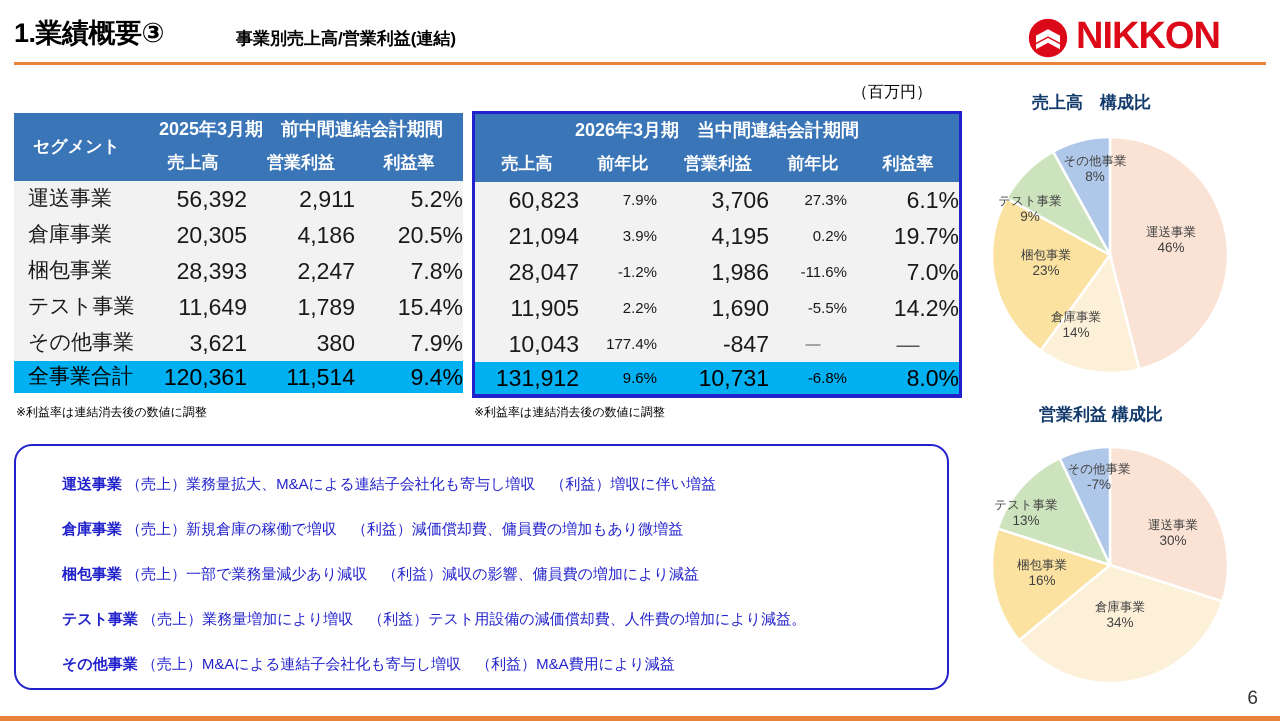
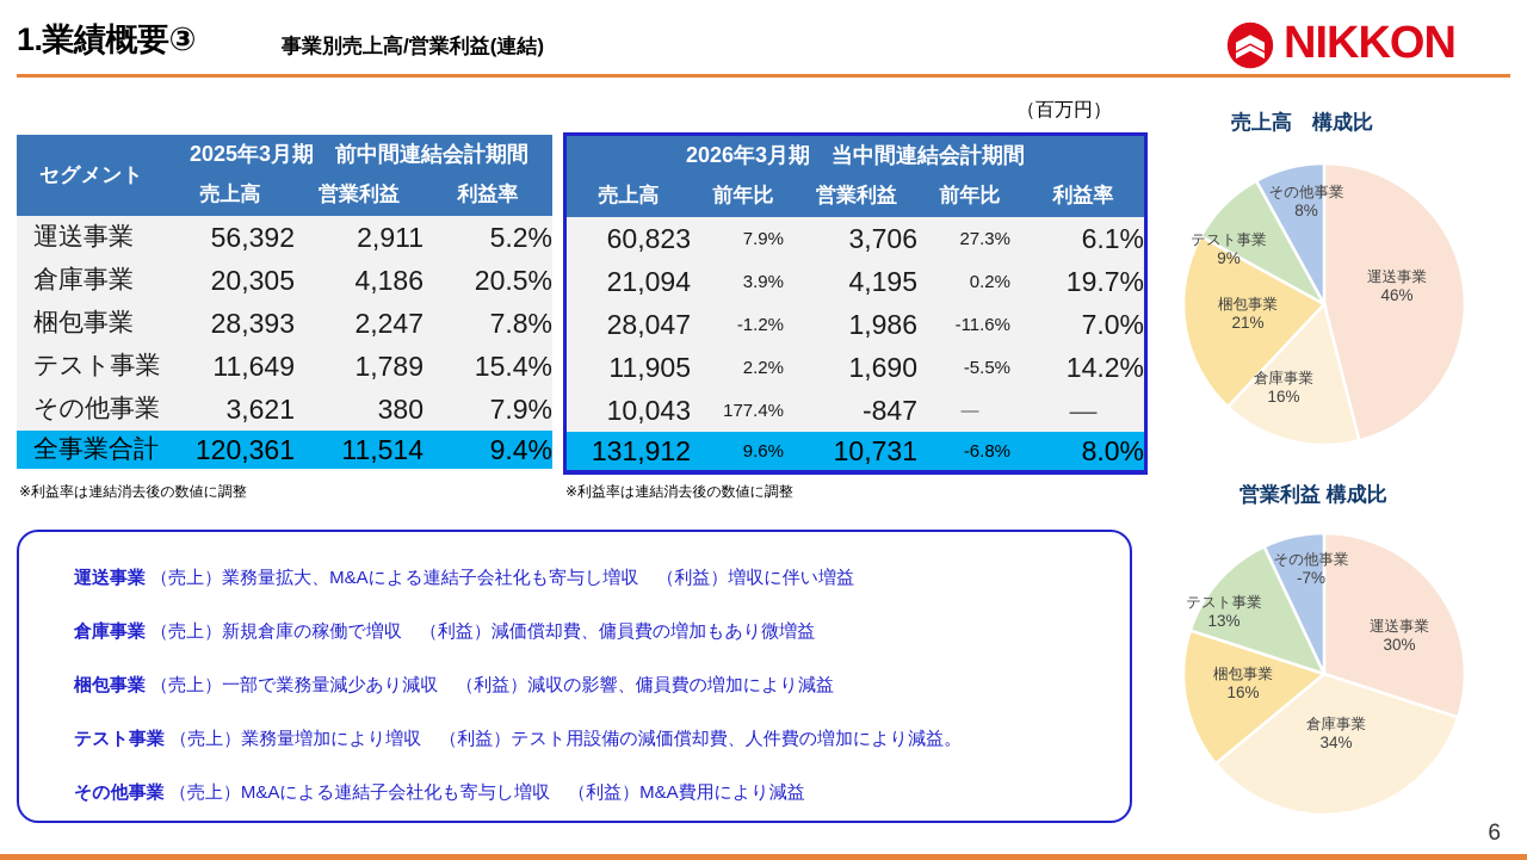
売上高 構成比/倉庫事業: 14% -> 16%
売上高 構成比/梱包事業: 23% -> 21%
